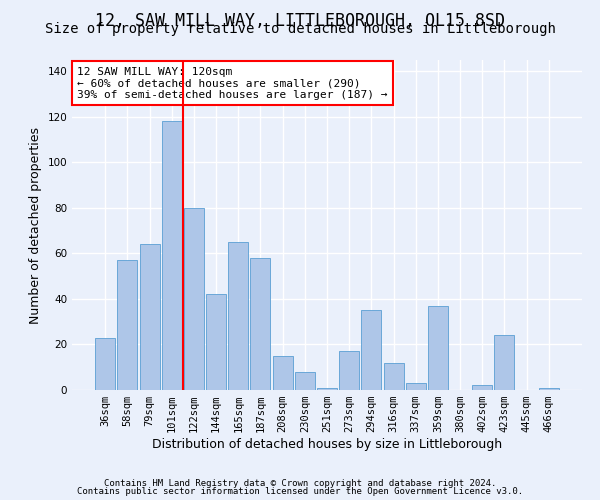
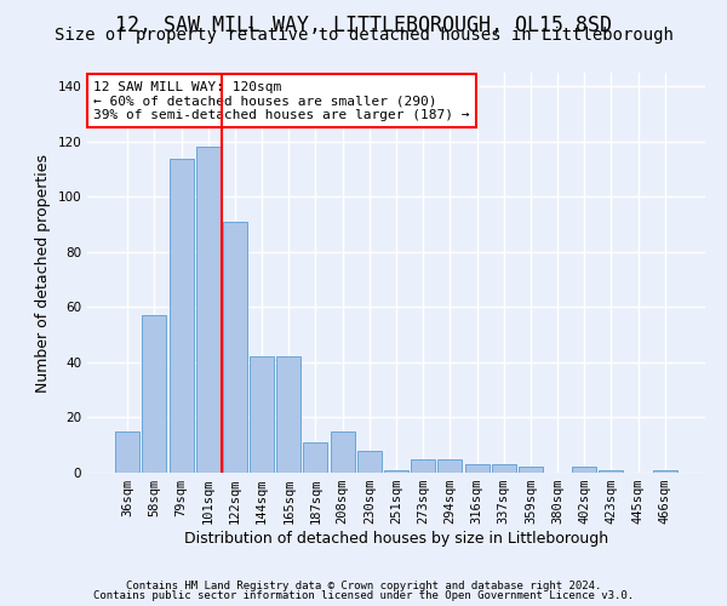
36sqm: 23 -> 15
79sqm: 64 -> 114
122sqm: 80 -> 91
165sqm: 65 -> 42
187sqm: 58 -> 11
273sqm: 17 -> 5
294sqm: 35 -> 5
316sqm: 12 -> 3
359sqm: 37 -> 2
423sqm: 24 -> 1
